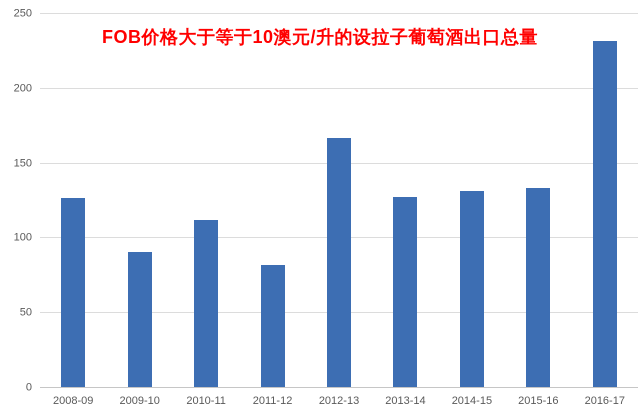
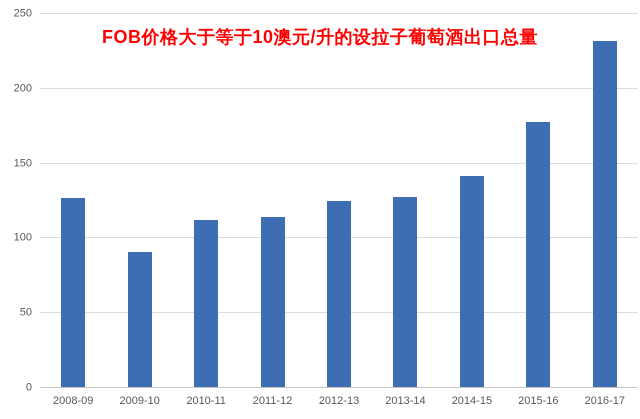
2011-12: 82 -> 114
2012-13: 167 -> 125
2014-15: 132 -> 142
2015-16: 134 -> 178
